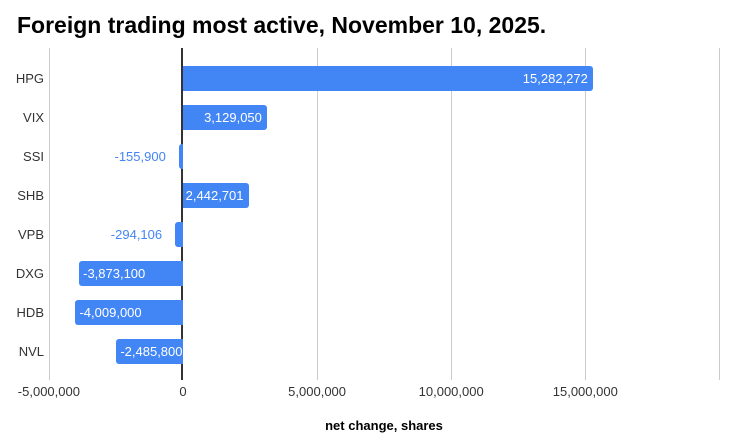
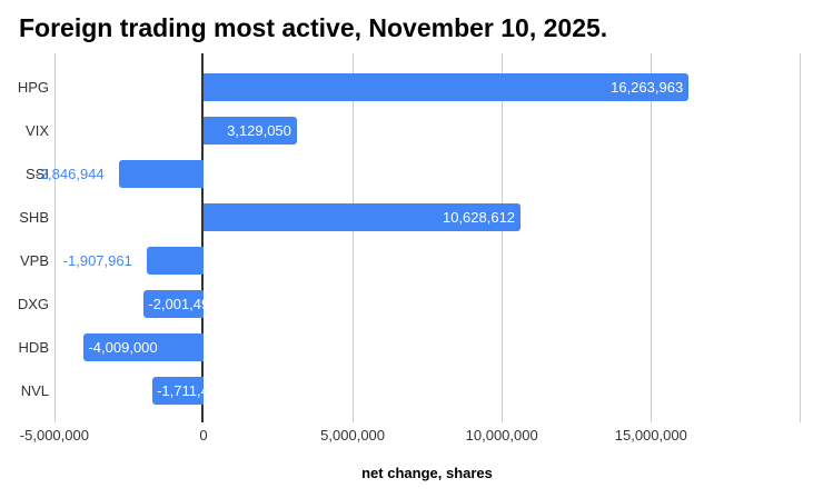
HPG: 15,282,272 -> 16,263,963
SSI: -155,900 -> -2,846,944
SHB: 2,442,701 -> 10,628,612
VPB: -294,106 -> -1,907,961
DXG: -3,873,100 -> -2,001,490
NVL: -2,485,800 -> -1,711,411
